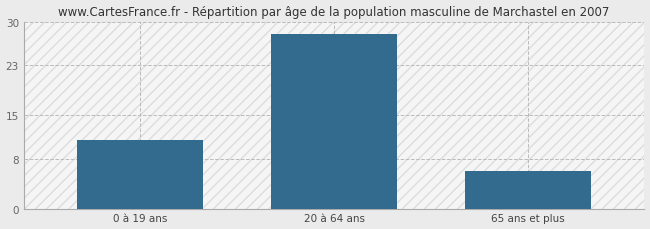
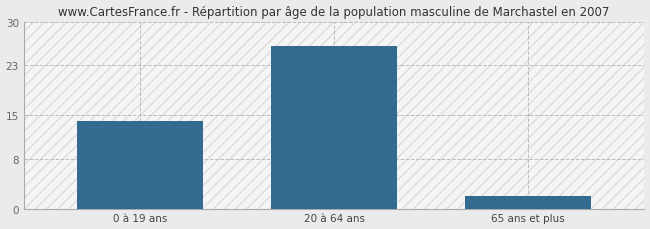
0 à 19 ans: 11 -> 14
20 à 64 ans: 28 -> 26
65 ans et plus: 6 -> 2
